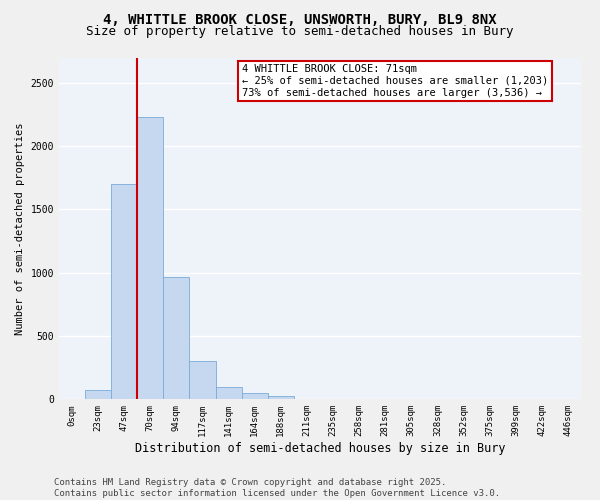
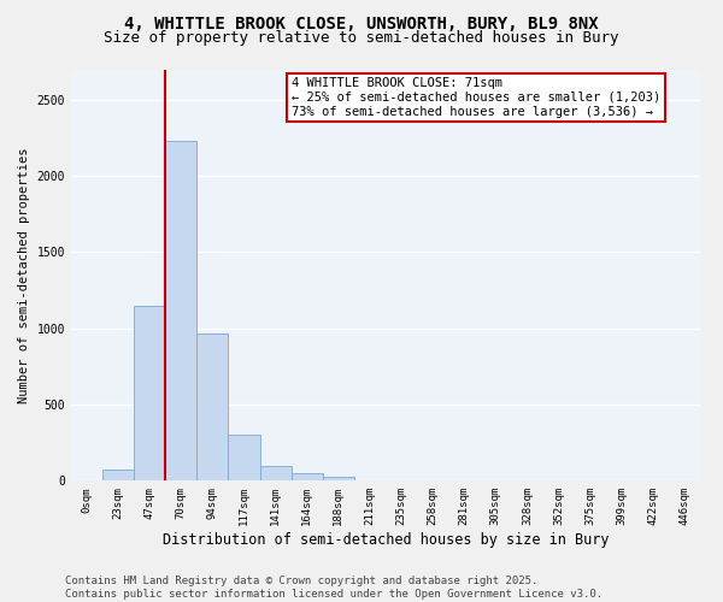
47sqm: 1700 -> 1150
